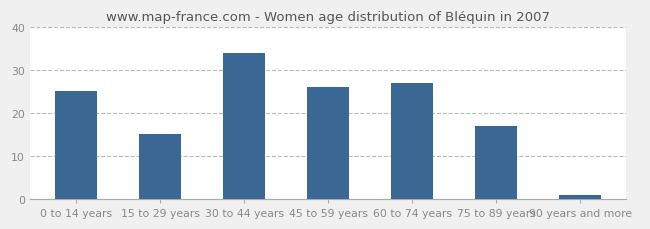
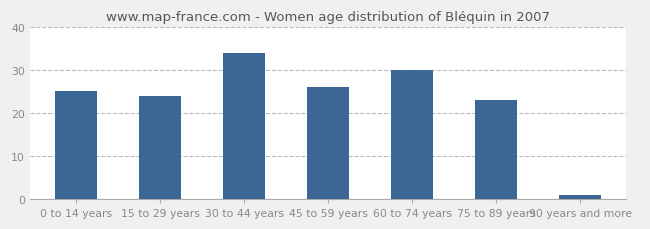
15 to 29 years: 15 -> 24
60 to 74 years: 27 -> 30
75 to 89 years: 17 -> 23
